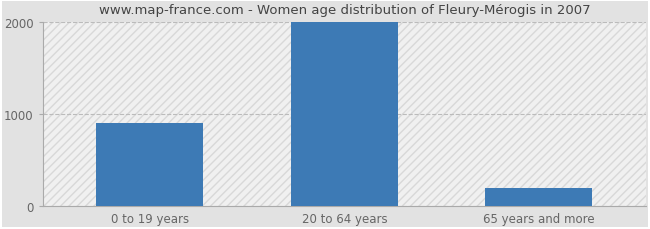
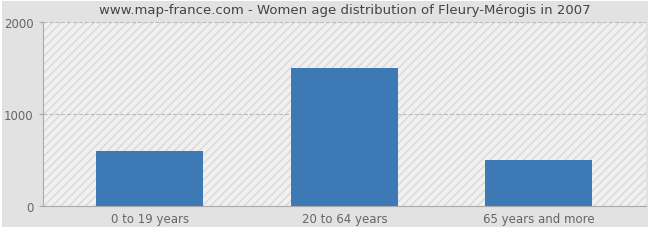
0 to 19 years: 900 -> 600
20 to 64 years: 2000 -> 1500
65 years and more: 200 -> 500
